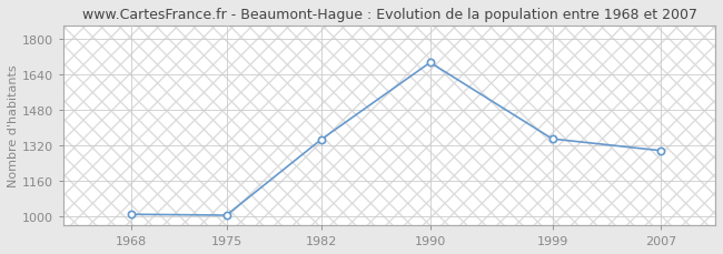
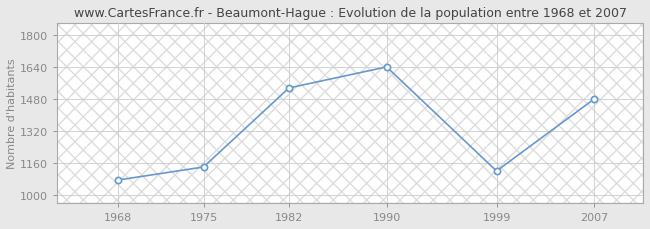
1968: 1009 -> 1075
1975: 1005 -> 1140
1982: 1347 -> 1535
1990: 1693 -> 1640
1999: 1349 -> 1120
2007: 1296 -> 1480
